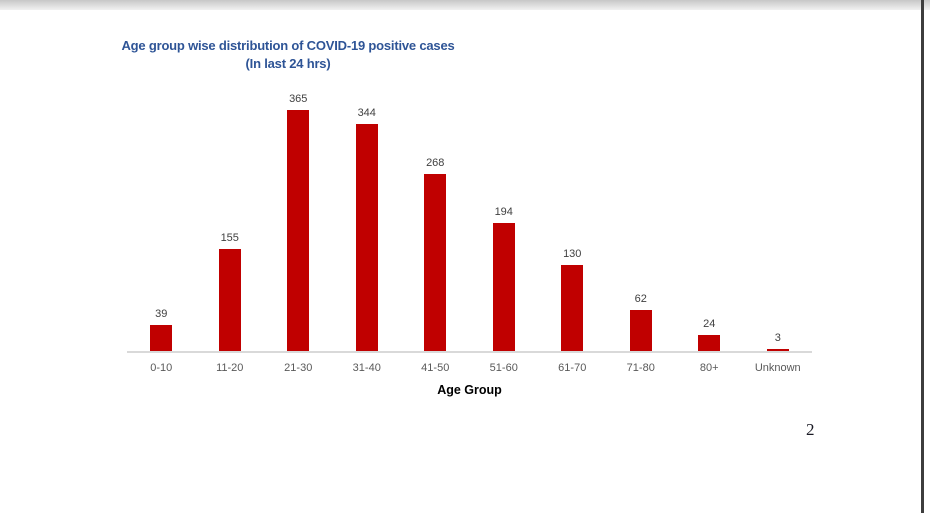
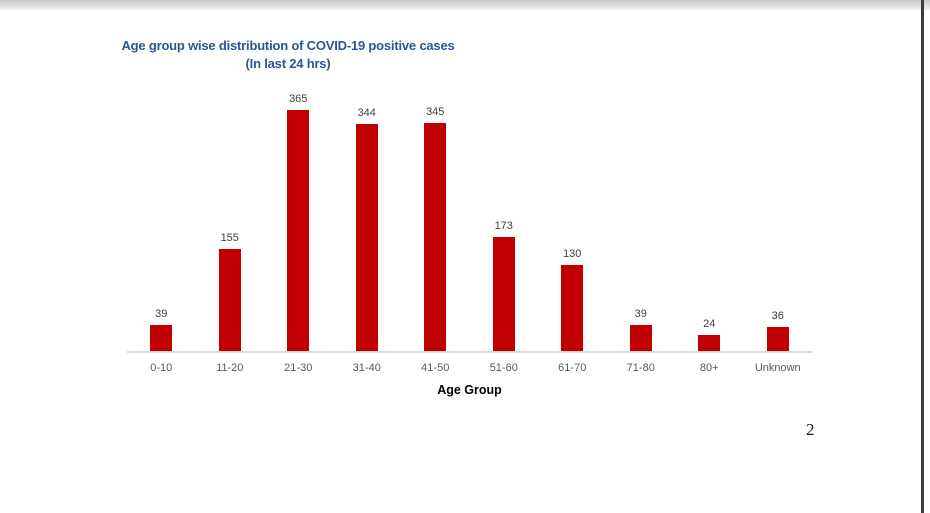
41-50: 268 -> 345
51-60: 194 -> 173
71-80: 62 -> 39
Unknown: 3 -> 36
